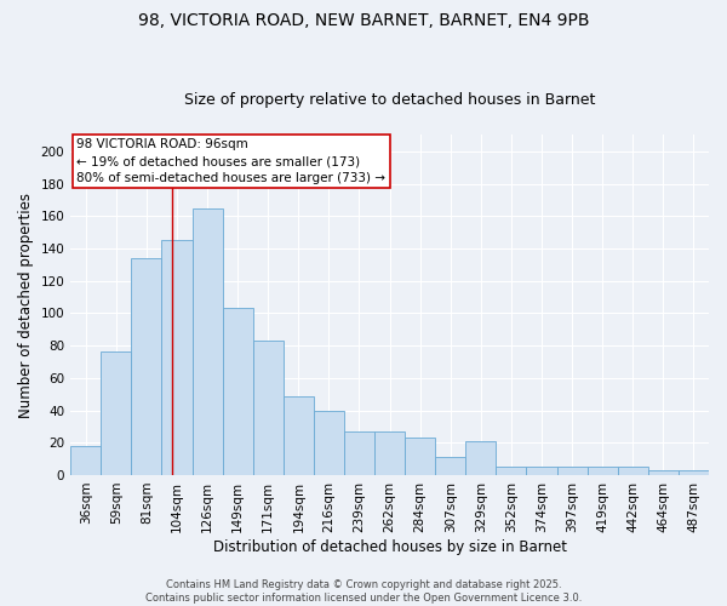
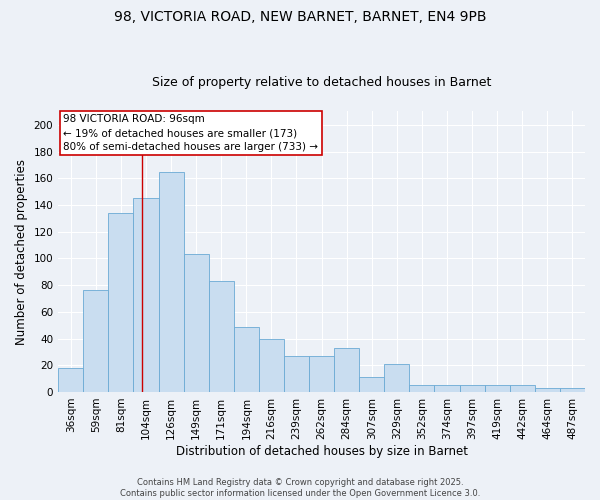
284sqm: 23 -> 33
